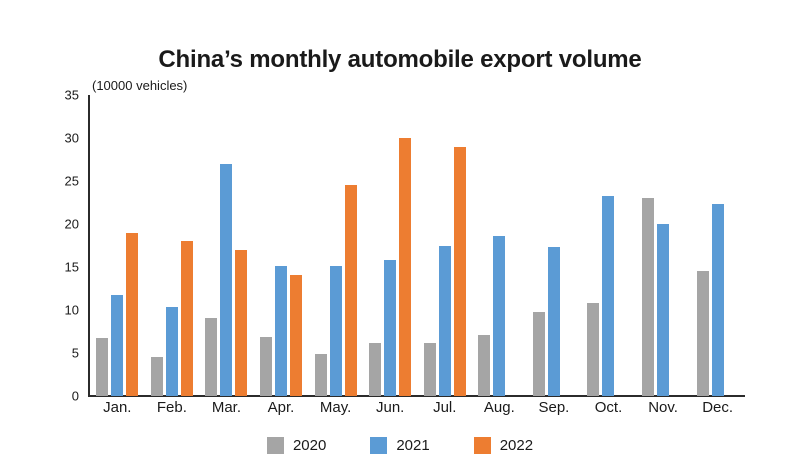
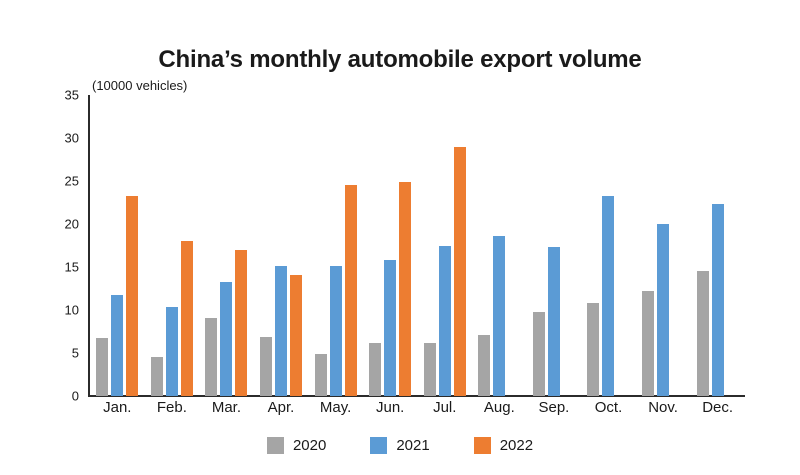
2022/Jan.: 19 -> 23
2021/Mar.: 27 -> 13
2022/Jun.: 30 -> 25
2020/Nov.: 23 -> 12
